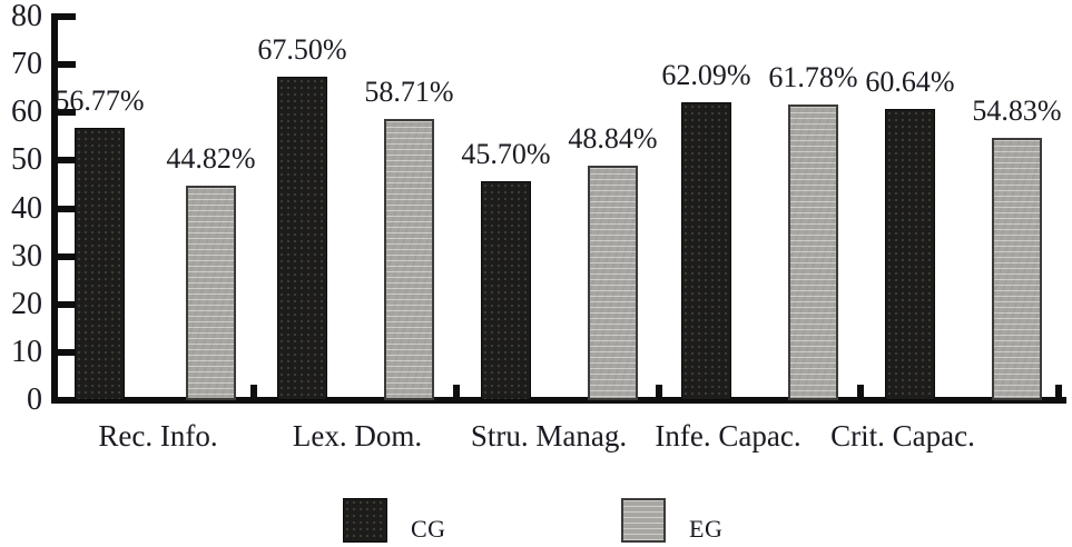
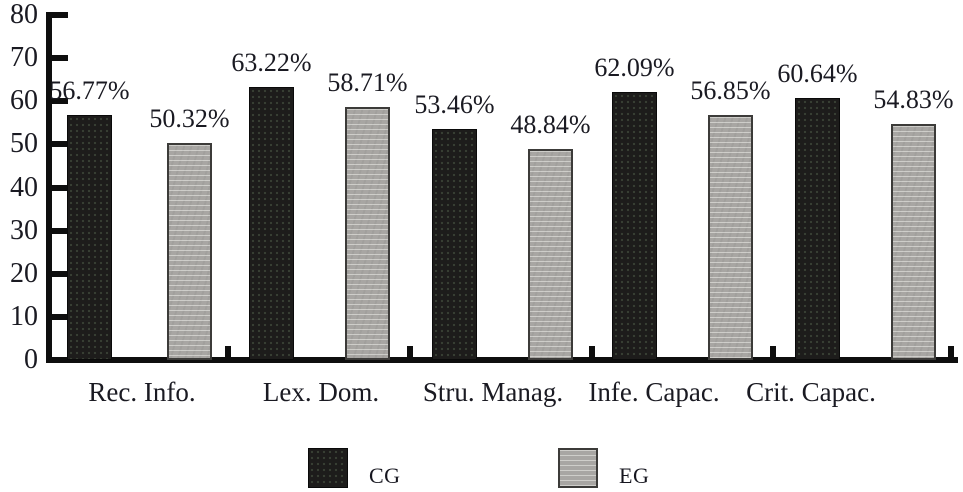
EG/Rec. Info.: 44.82% -> 50.32%
CG/Lex. Dom.: 67.50% -> 63.22%
CG/Stru. Manag.: 45.70% -> 53.46%
EG/Infe. Capac.: 61.78% -> 56.85%
